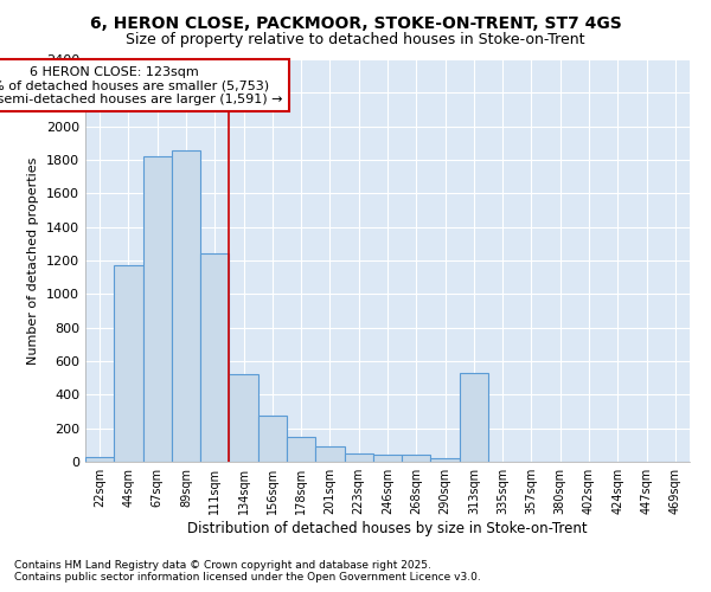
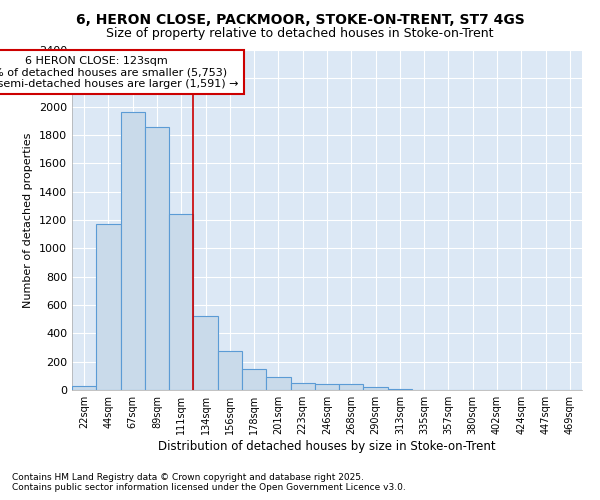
67sqm: 1820 -> 1960
313sqm: 530 -> 0
